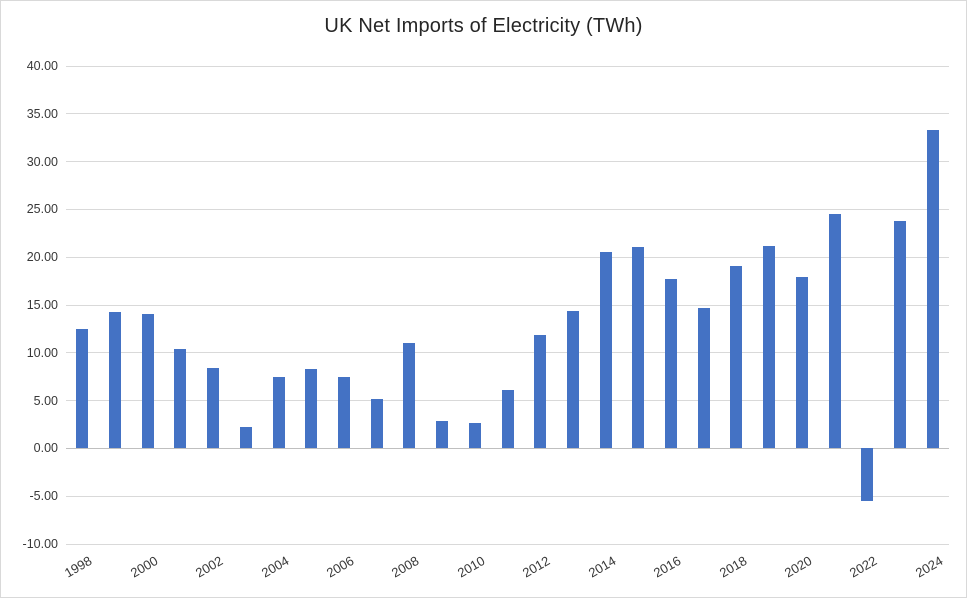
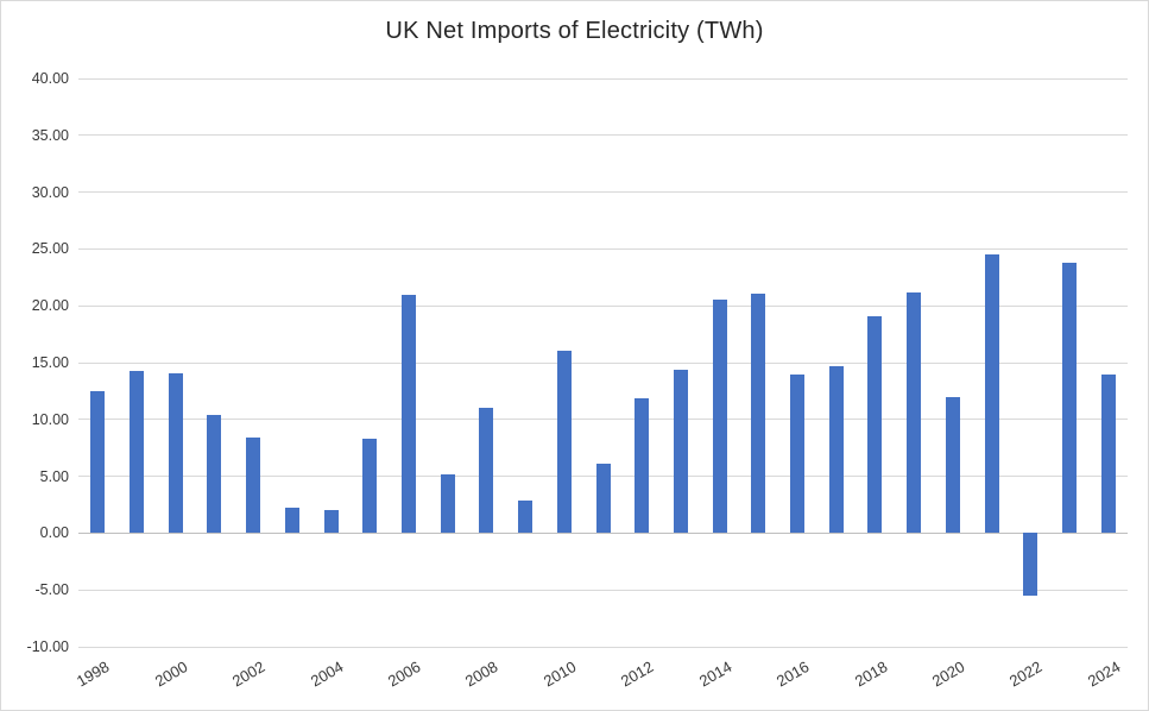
2004: 8 -> 2
2006: 7 -> 21
2010: 3 -> 16
2016: 18 -> 14
2020: 18 -> 12
2024: 33 -> 14
